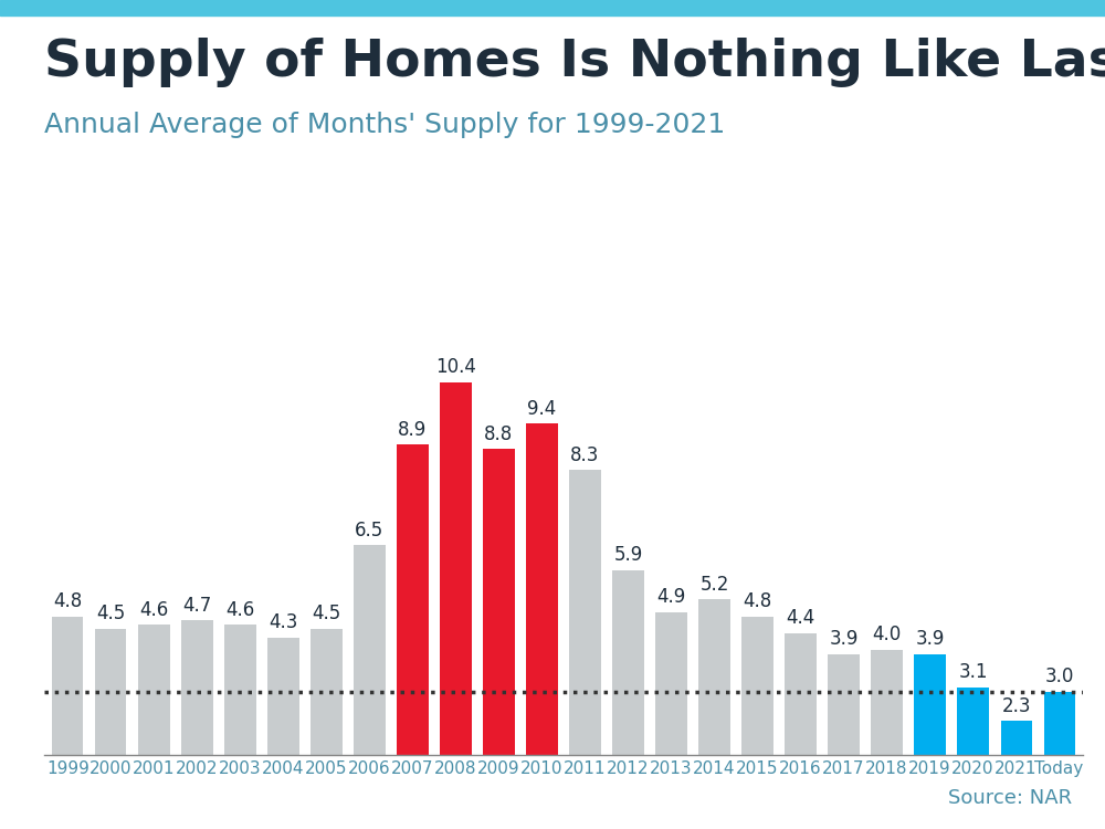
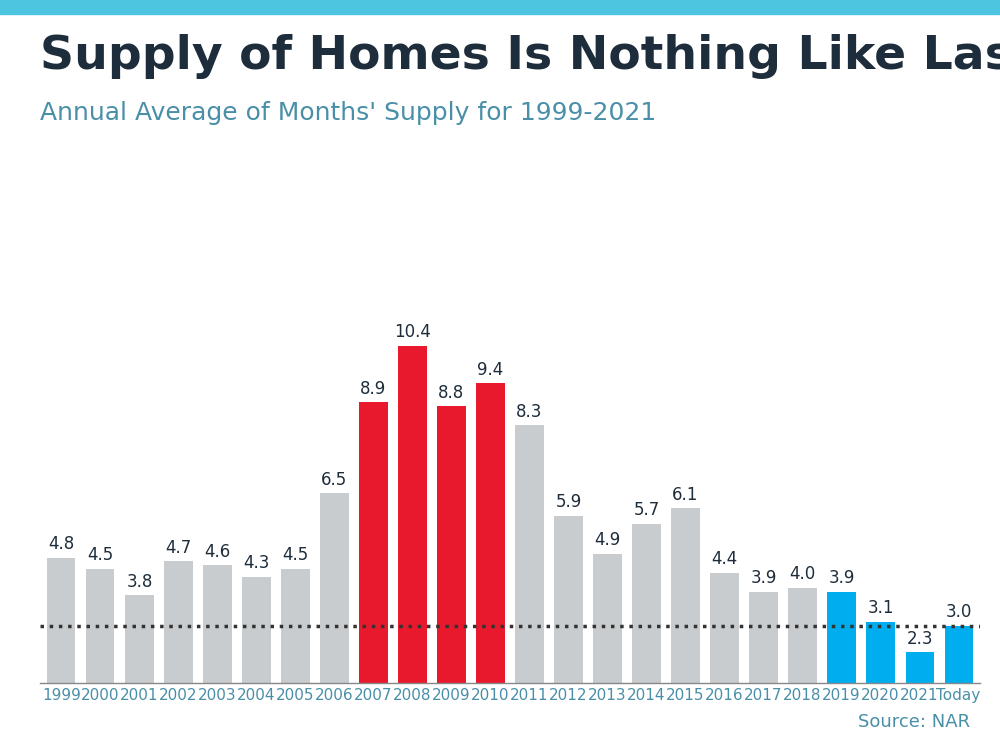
2001: 4.6 -> 3.8
2014: 5.2 -> 5.7
2015: 4.8 -> 6.1
